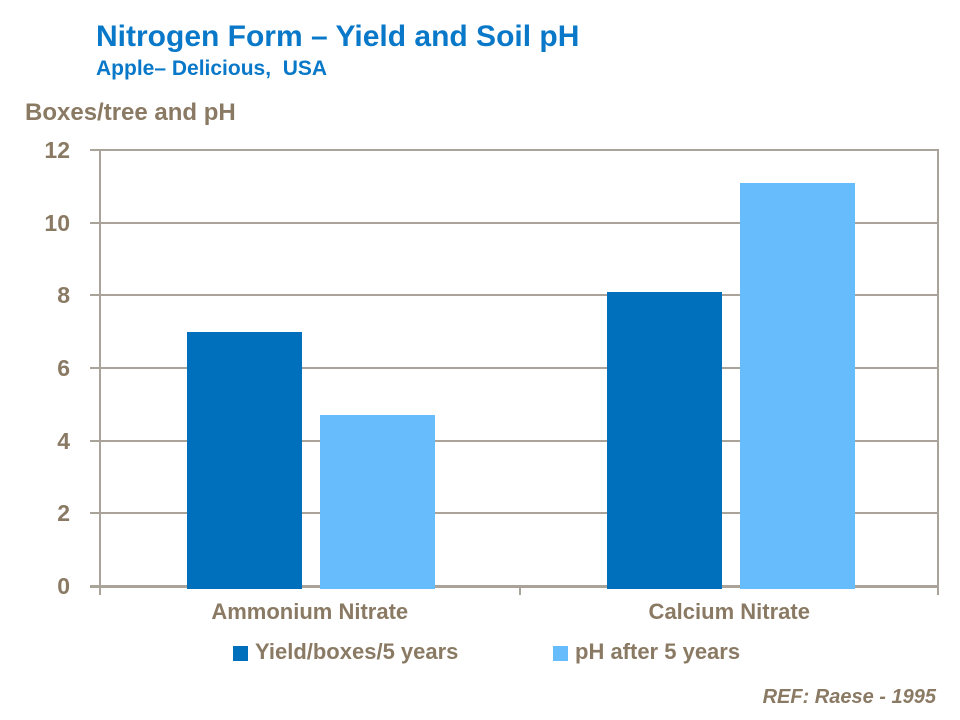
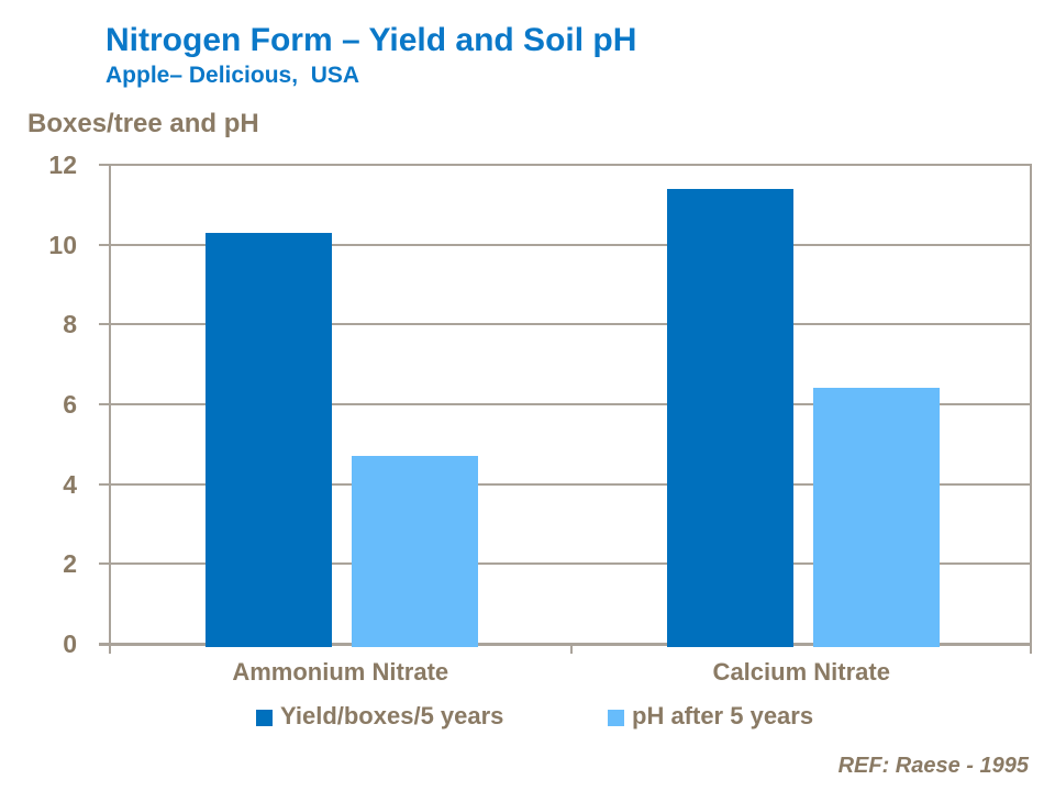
Yield/boxes/5 years/Ammonium Nitrate: 7.0 -> 10.3
Yield/boxes/5 years/Calcium Nitrate: 8.1 -> 11.4
pH after 5 years/Calcium Nitrate: 11.1 -> 6.4
